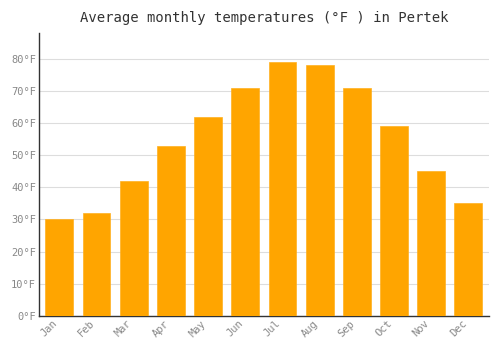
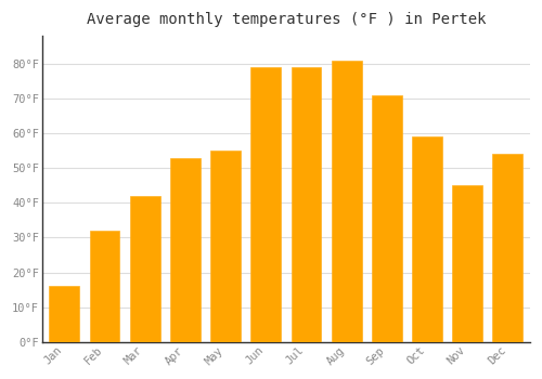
Jan: 30°F -> 16°F
May: 62°F -> 55°F
Jun: 71°F -> 79°F
Aug: 78°F -> 81°F
Dec: 35°F -> 54°F
